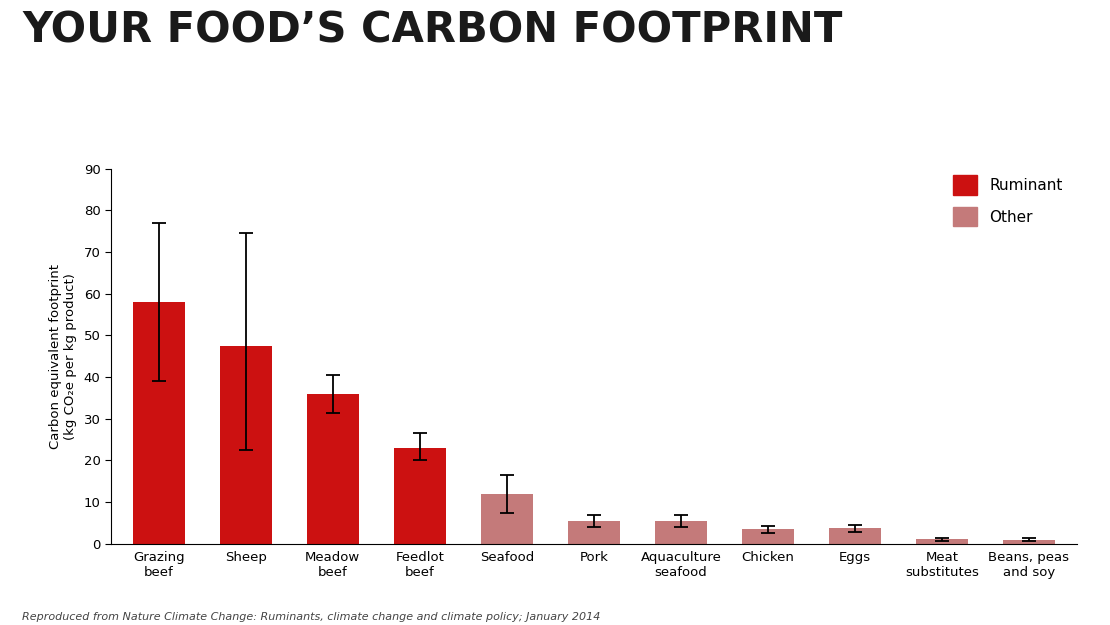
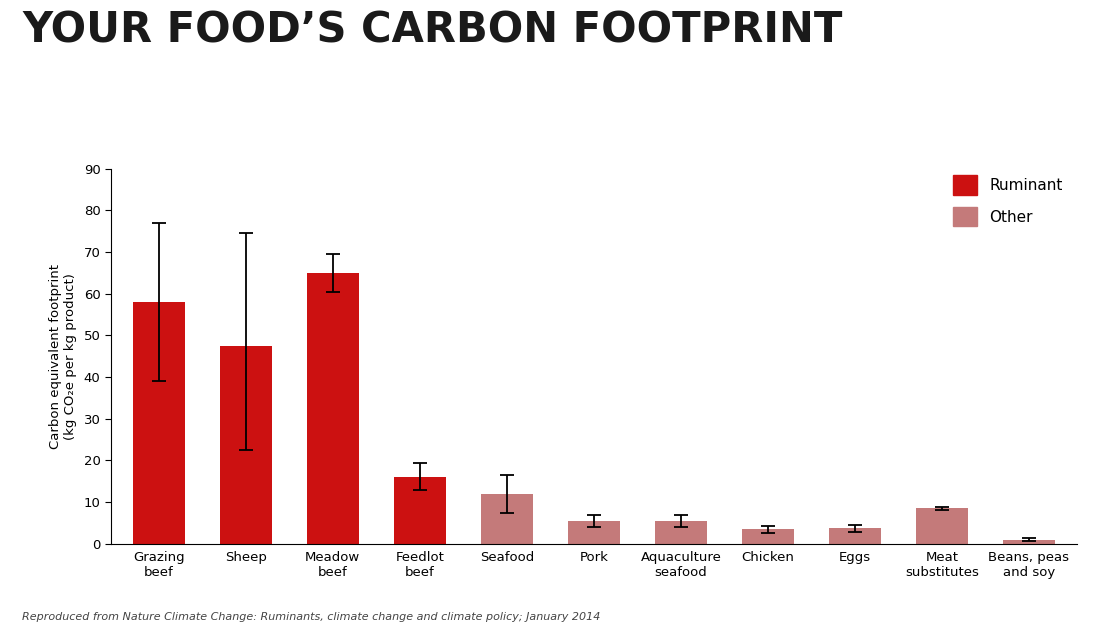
Meadow beef: 36.0 -> 65.0
Feedlot beef: 23.0 -> 16.0
Meat substitutes: 1.1 -> 8.5
